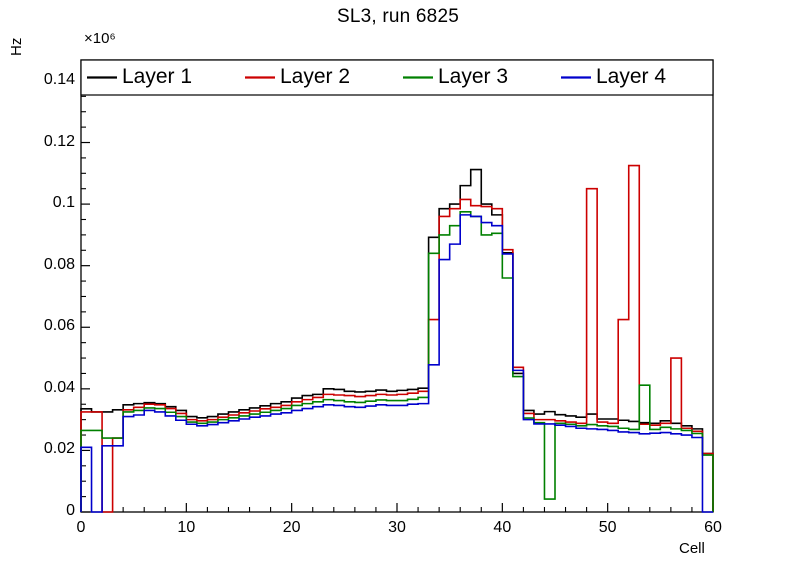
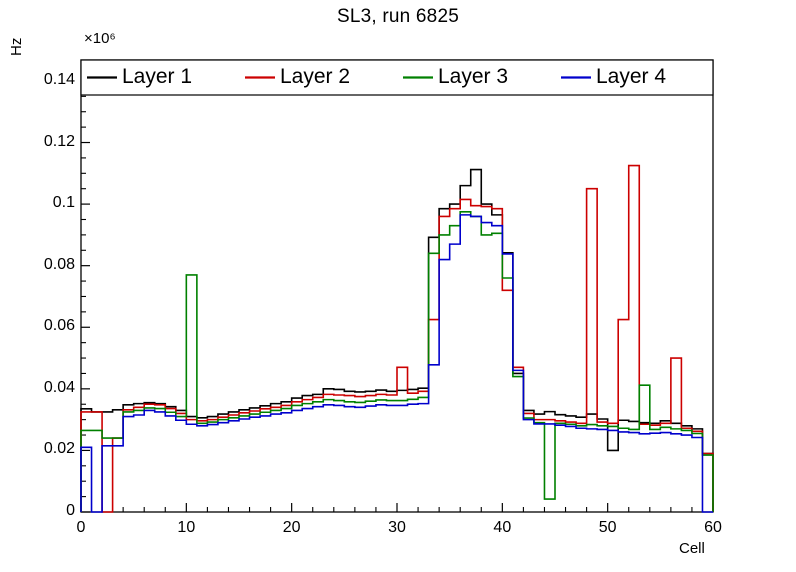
Layer 3/10: 0.029 -> 0.077
Layer 2/30: 0.038 -> 0.047
Layer 2/40: 0.085 -> 0.072
Layer 1/50: 0.030 -> 0.020
